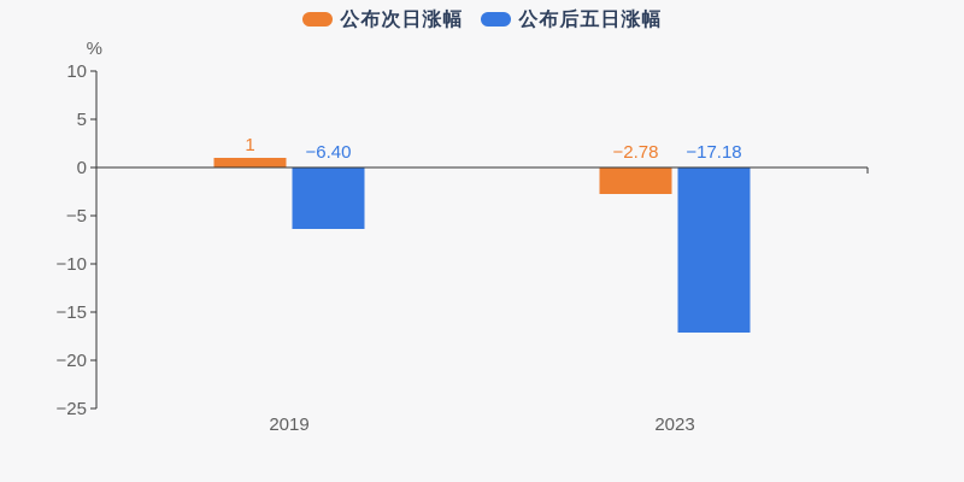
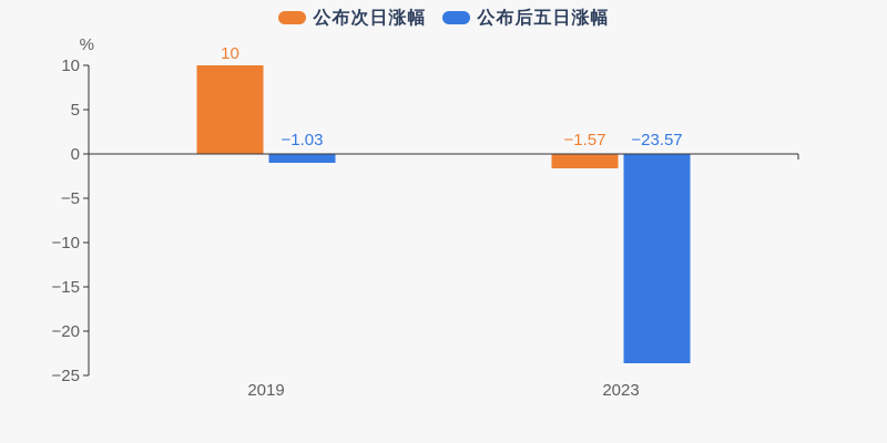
公布次日涨幅/2019: 1 -> 10
公布后五日涨幅/2019: −6.40 -> −1.03
公布次日涨幅/2023: −2.78 -> −1.57
公布后五日涨幅/2023: −17.18 -> −23.57
